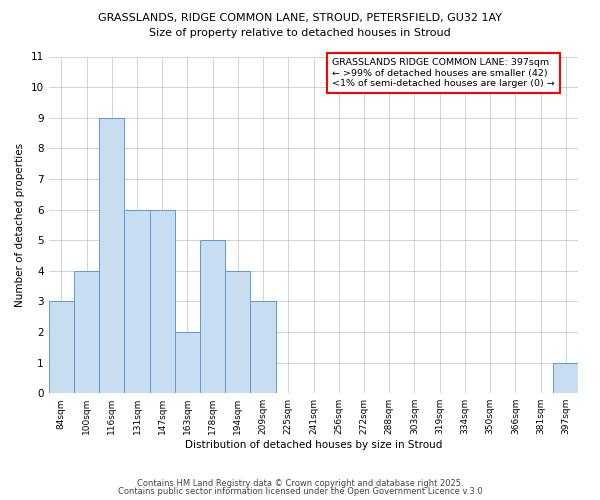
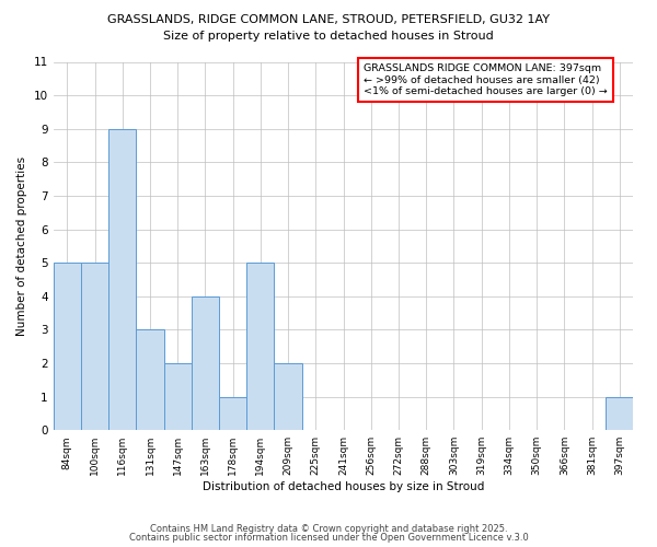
84sqm: 3 -> 5
100sqm: 4 -> 5
131sqm: 6 -> 3
147sqm: 6 -> 2
163sqm: 2 -> 4
178sqm: 5 -> 1
194sqm: 4 -> 5
209sqm: 3 -> 2
